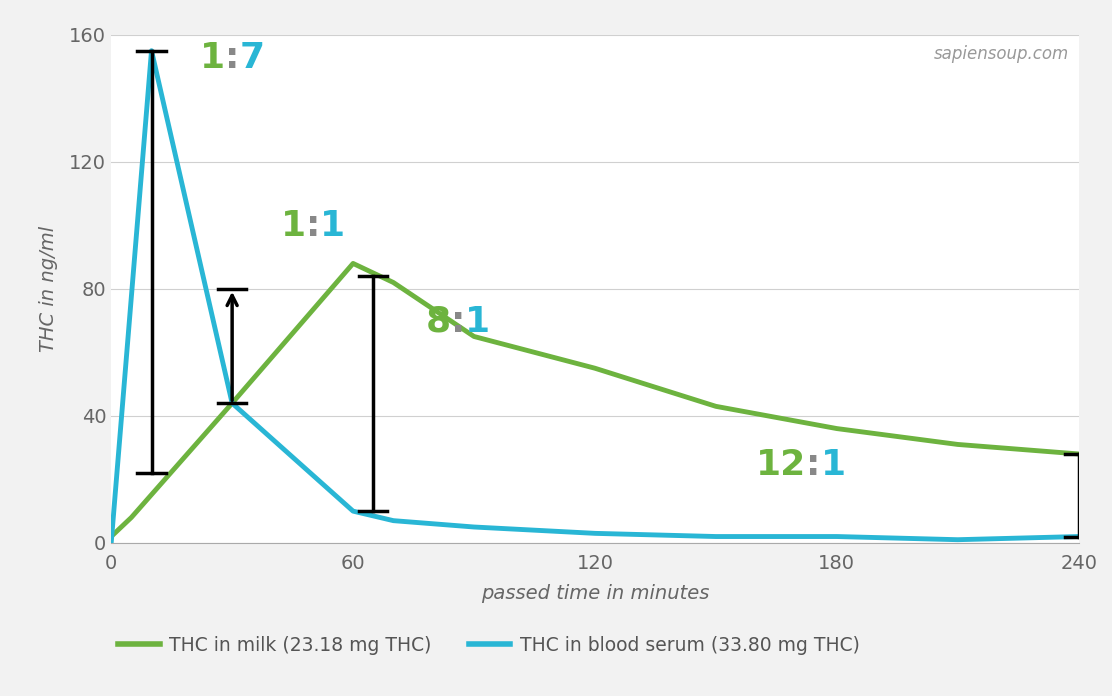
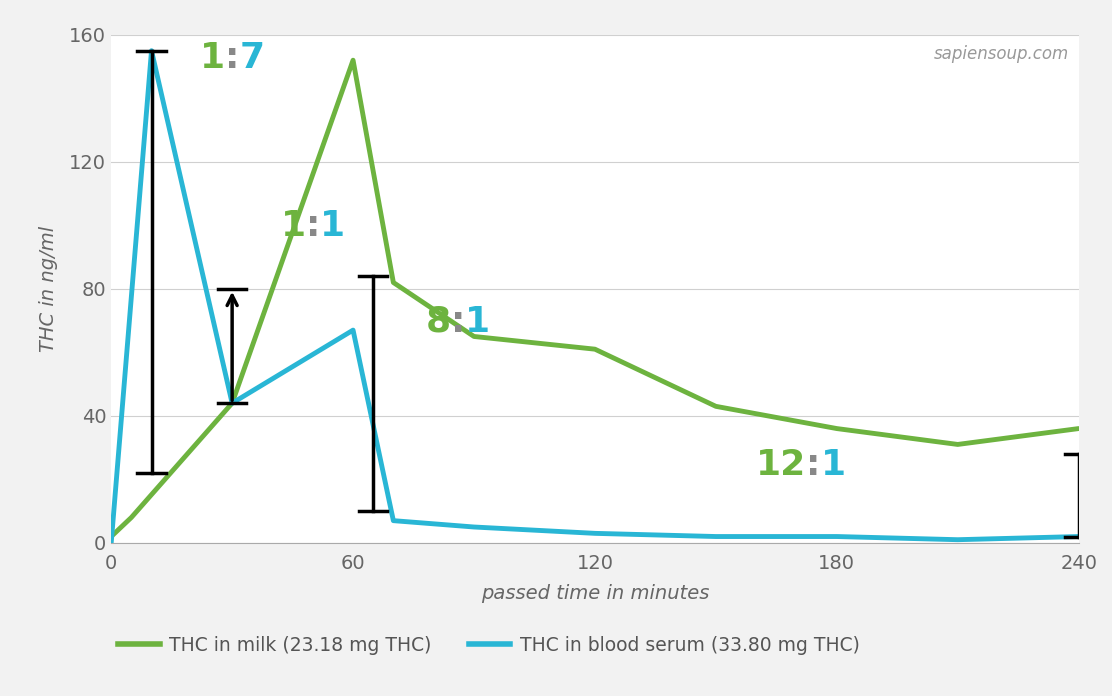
THC in milk (23.18 mg THC)/60: 88 -> 152
THC in blood serum (33.80 mg THC)/60: 10 -> 67
THC in milk (23.18 mg THC)/120: 55 -> 61
THC in milk (23.18 mg THC)/240: 28 -> 36
